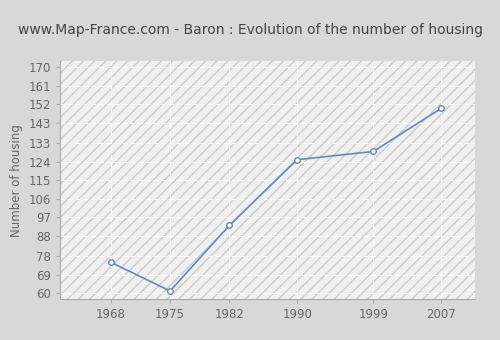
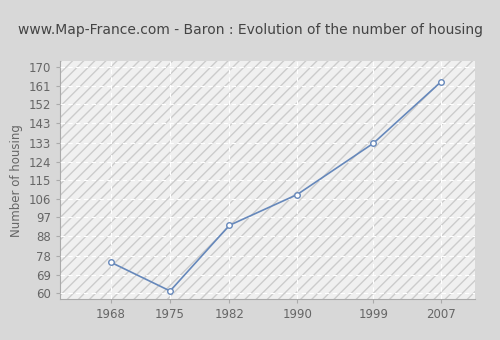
1990: 125 -> 108
1999: 129 -> 133
2007: 150 -> 163
